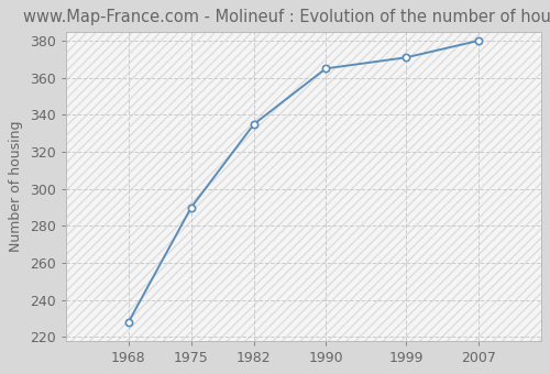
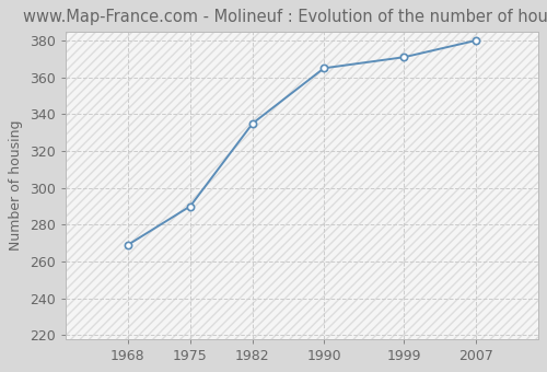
1968: 228 -> 269
